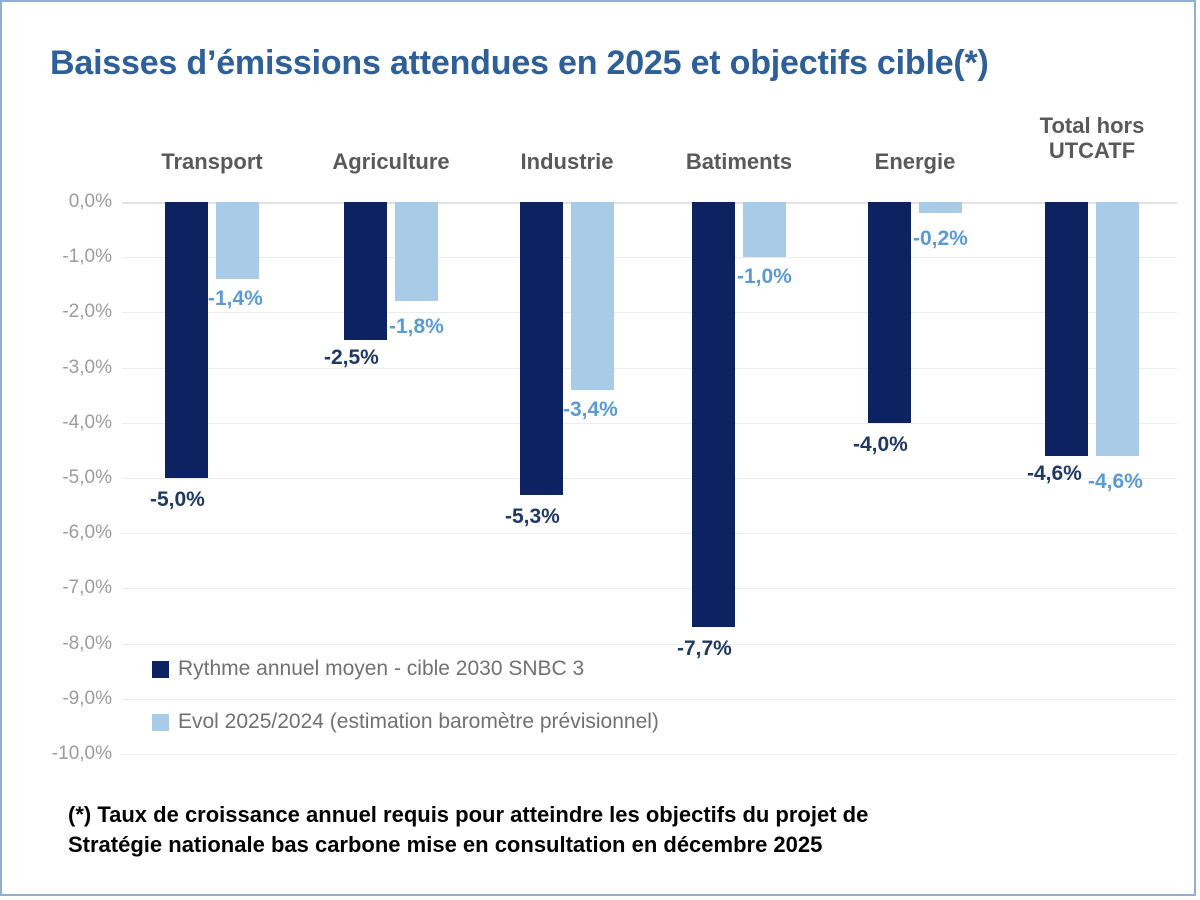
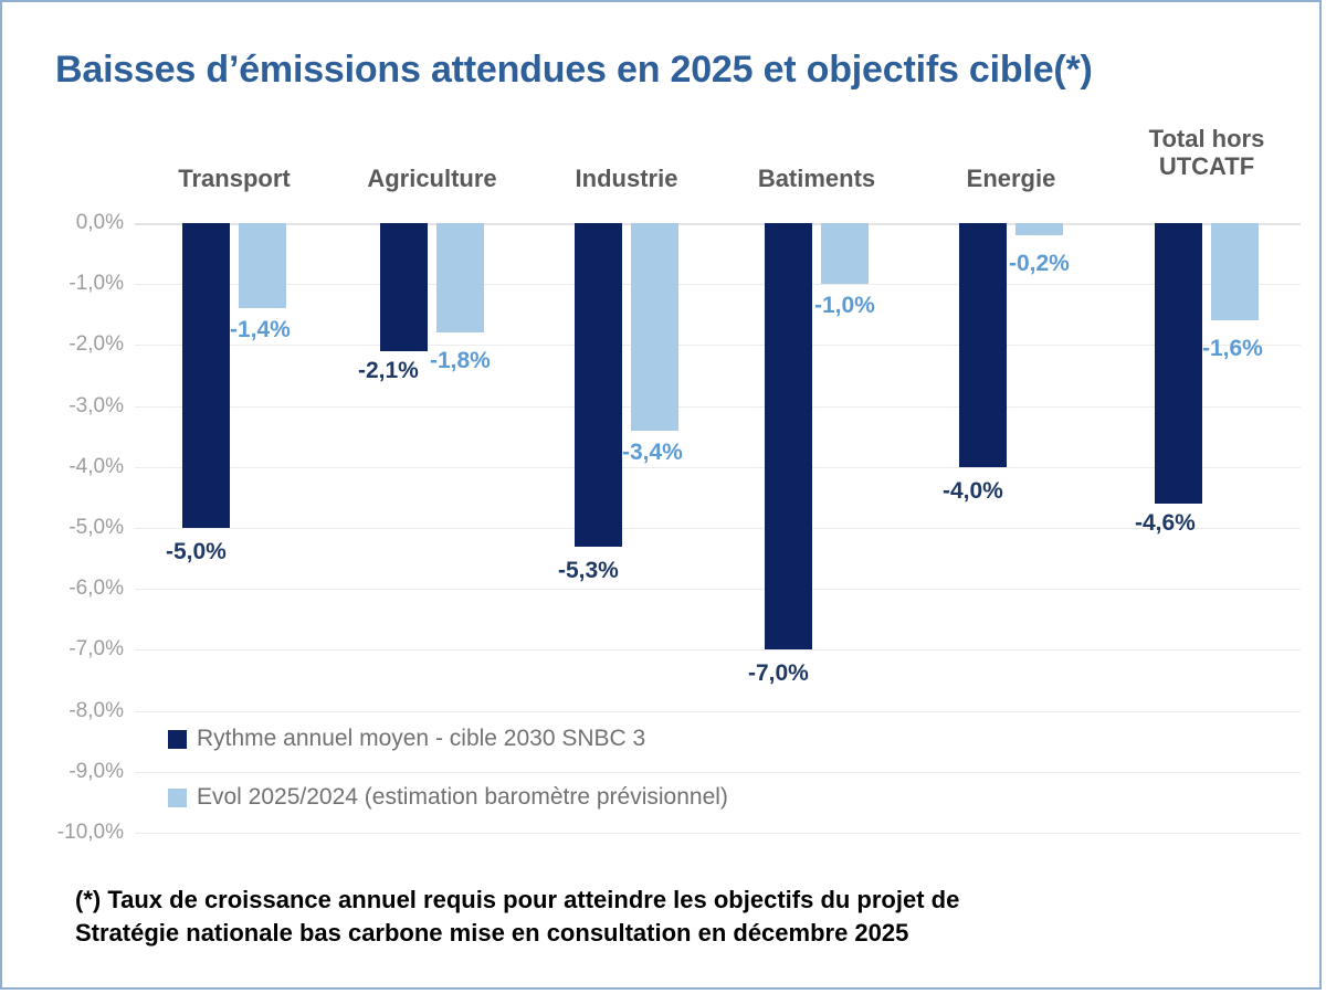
Rythme annuel moyen - cible 2030 SNBC 3/Agriculture: -2,5% -> -2,1%
Rythme annuel moyen - cible 2030 SNBC 3/Batiments: -7,7% -> -7,0%
Evol 2025/2024 (estimation baromètre prévisionnel)/Total hors UTCATF: -4,6% -> -1,6%
